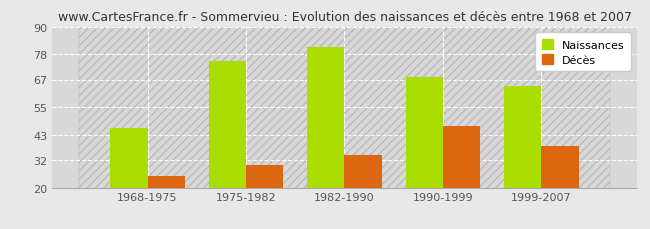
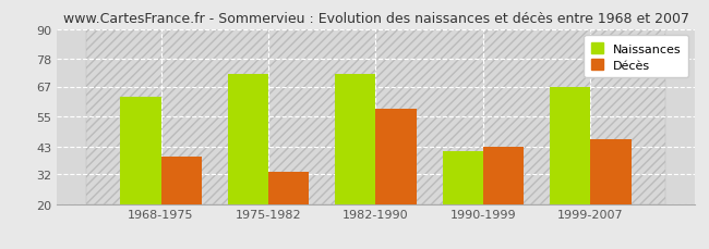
Naissances/1968-1975: 46 -> 63
Décès/1968-1975: 25 -> 39
Naissances/1975-1982: 75 -> 72
Décès/1975-1982: 30 -> 33
Naissances/1982-1990: 81 -> 72
Décès/1982-1990: 34 -> 58
Naissances/1990-1999: 68 -> 41
Décès/1990-1999: 47 -> 43
Naissances/1999-2007: 64 -> 67
Décès/1999-2007: 38 -> 46
